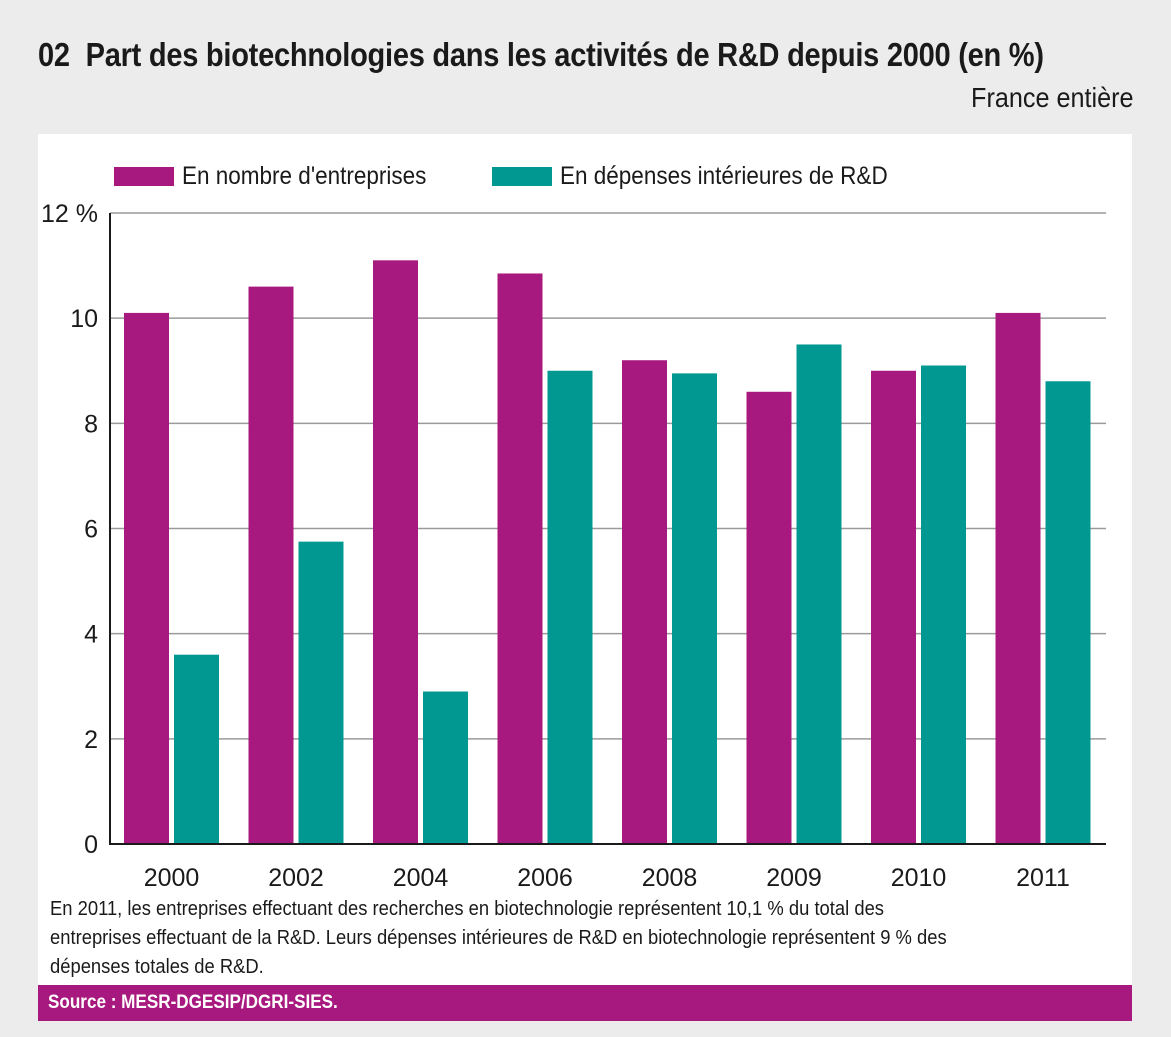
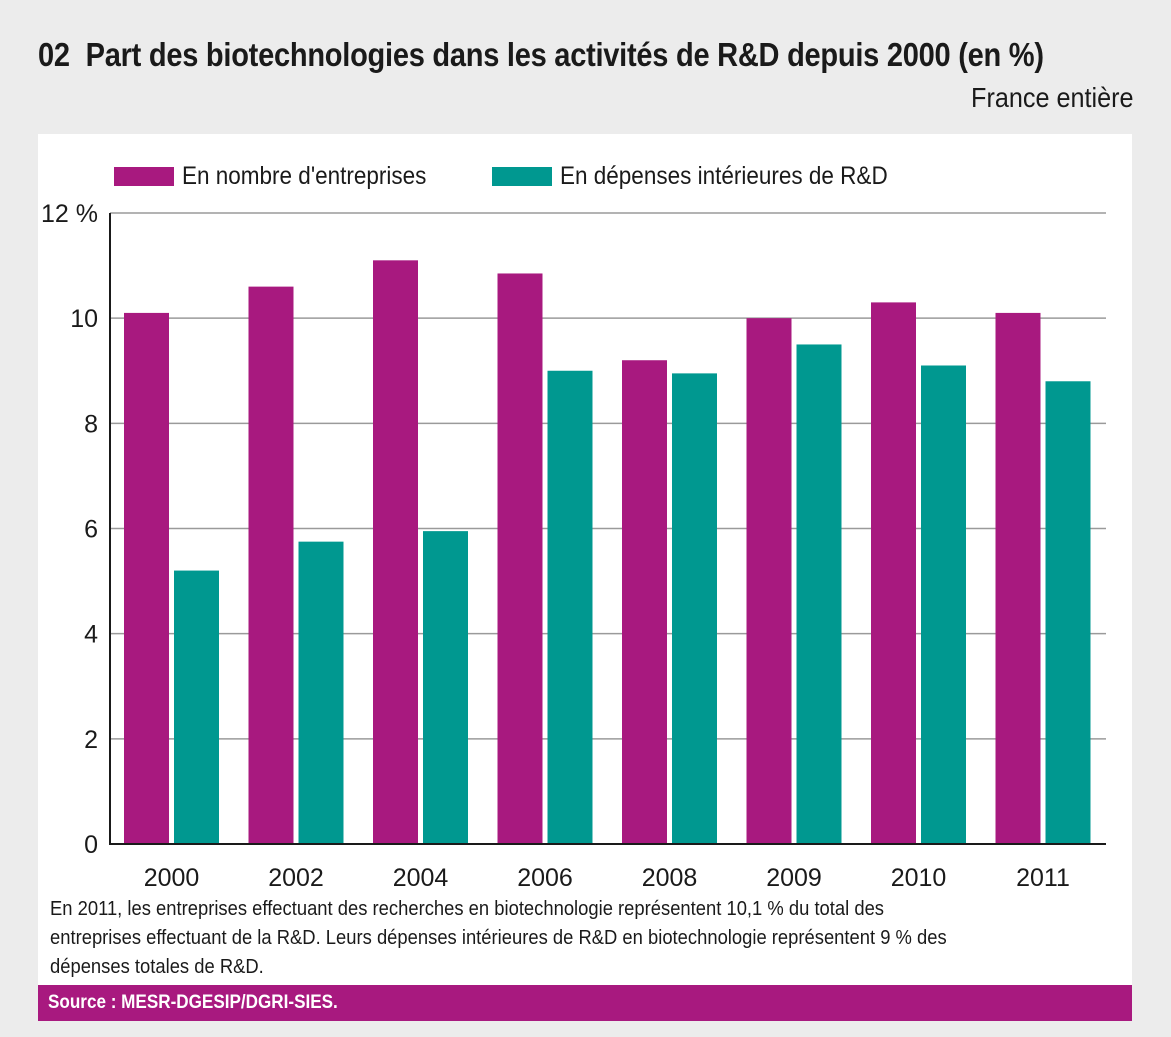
En dépenses intérieures de R&D/2000: 3.6% -> 5.2%
En dépenses intérieures de R&D/2004: 2.9% -> 6.0%
En nombre d'entreprises/2009: 8.6% -> 10.0%
En nombre d'entreprises/2010: 9.0% -> 10.3%
